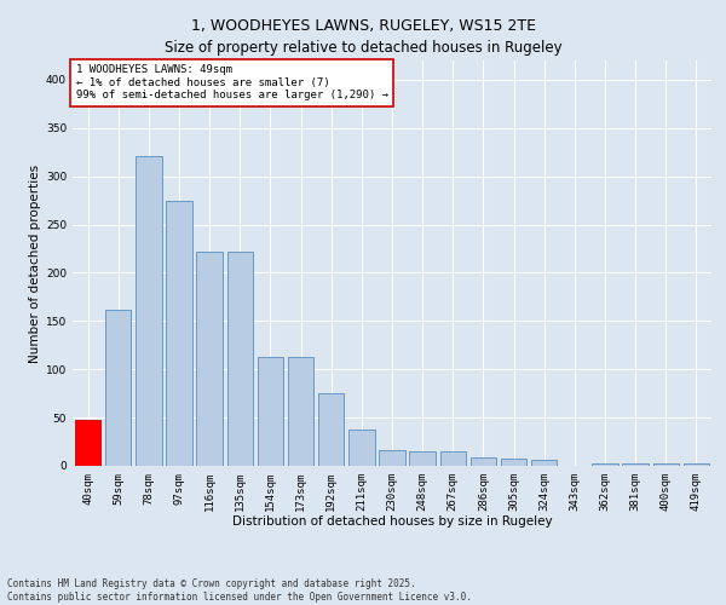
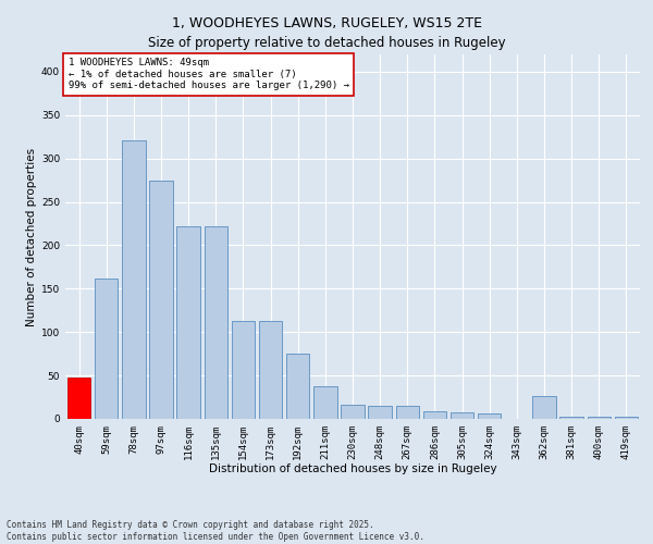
362sqm: 3 -> 26
